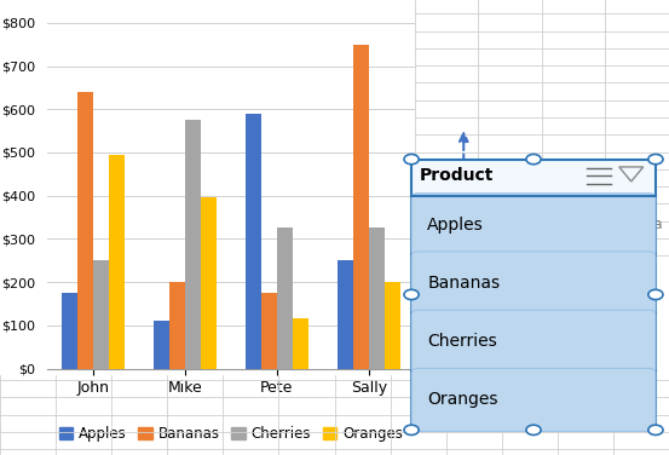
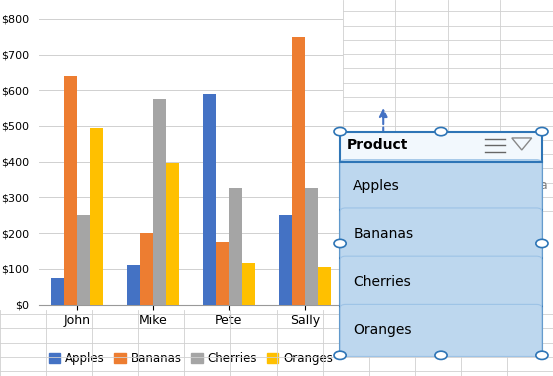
Apples/John: $175 -> $75
Oranges/Sally: $200 -> $105
